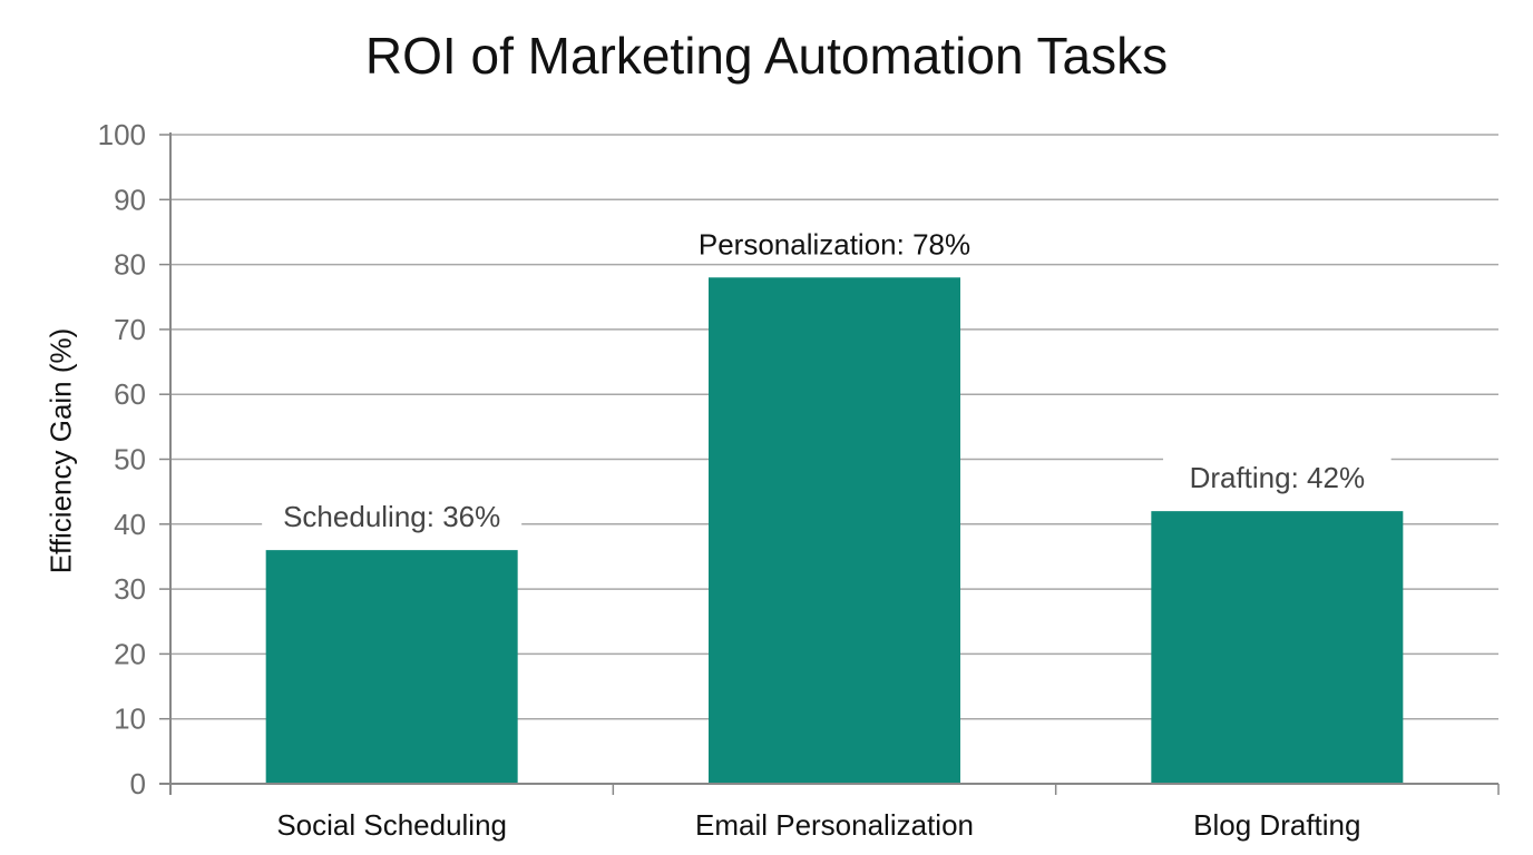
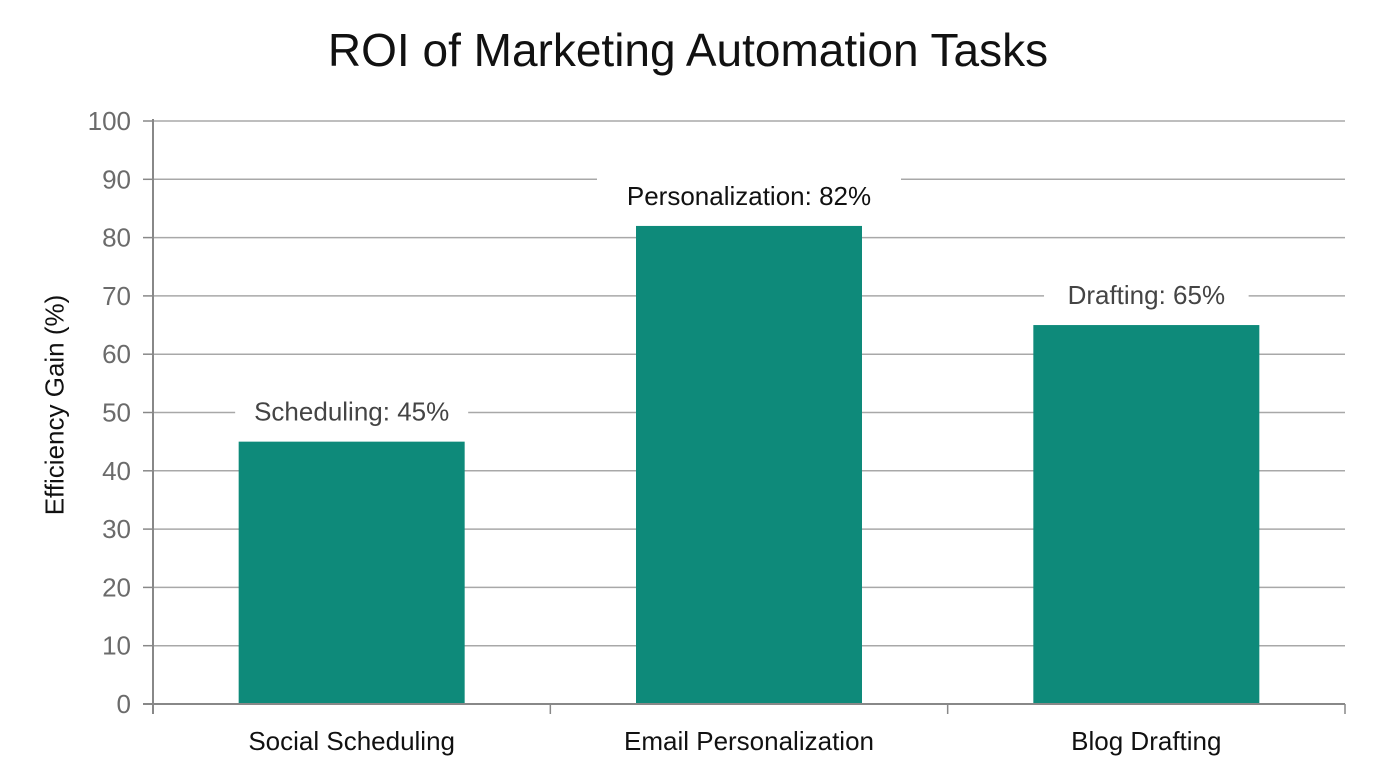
Social Scheduling: 36% -> 45%
Email Personalization: 78% -> 82%
Blog Drafting: 42% -> 65%
